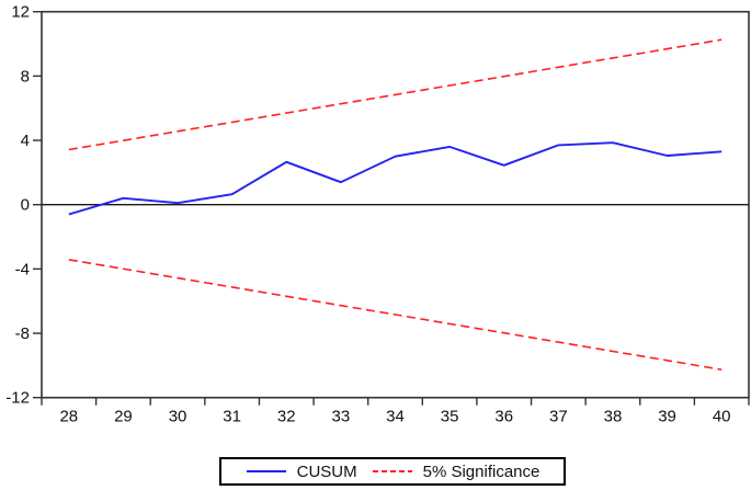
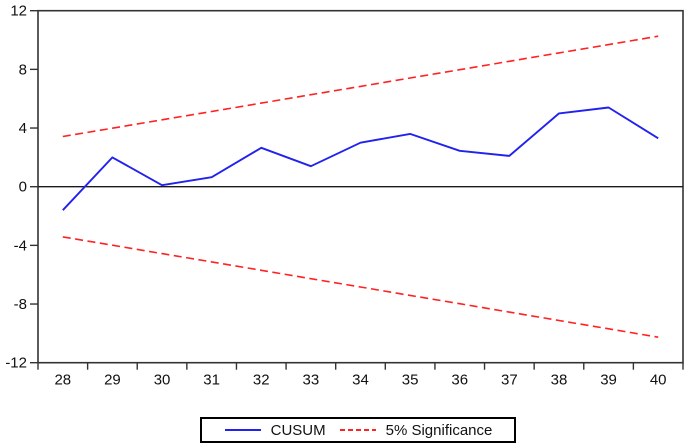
CUSUM/28: -0.6 -> -1.6
CUSUM/29: 0.4 -> 2.0
CUSUM/37: 3.7 -> 2.1
CUSUM/38: 3.9 -> 5.0
CUSUM/39: 3.0 -> 5.4
